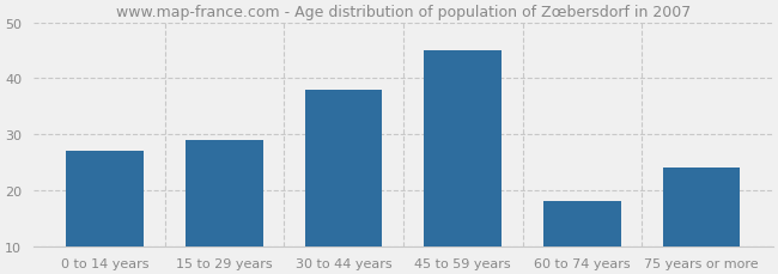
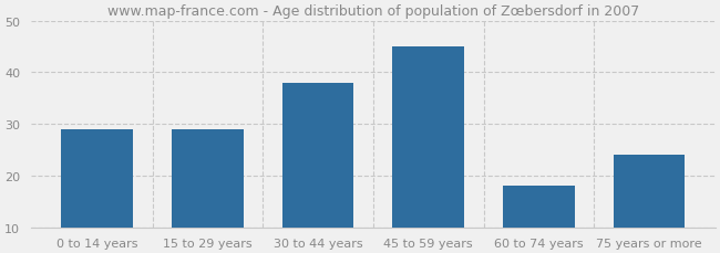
0 to 14 years: 27 -> 29
